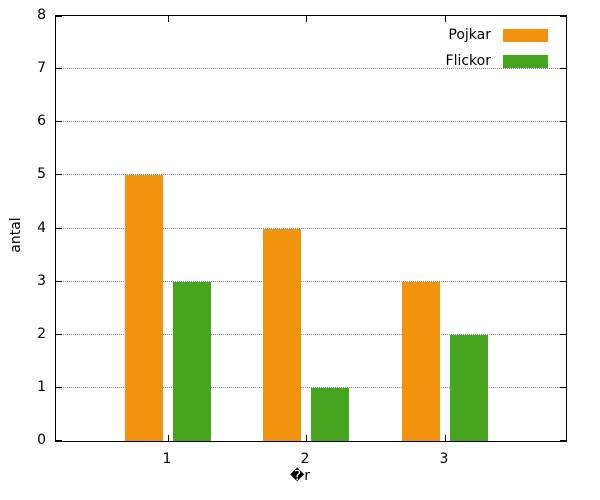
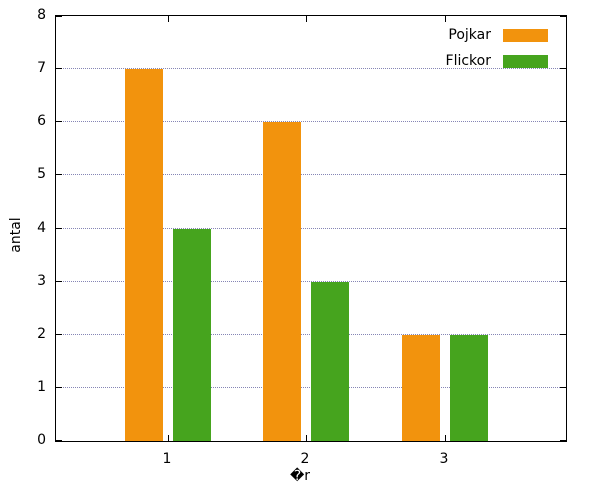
Pojkar/1: 5 -> 7
Flickor/1: 3 -> 4
Pojkar/2: 4 -> 6
Flickor/2: 1 -> 3
Pojkar/3: 3 -> 2
